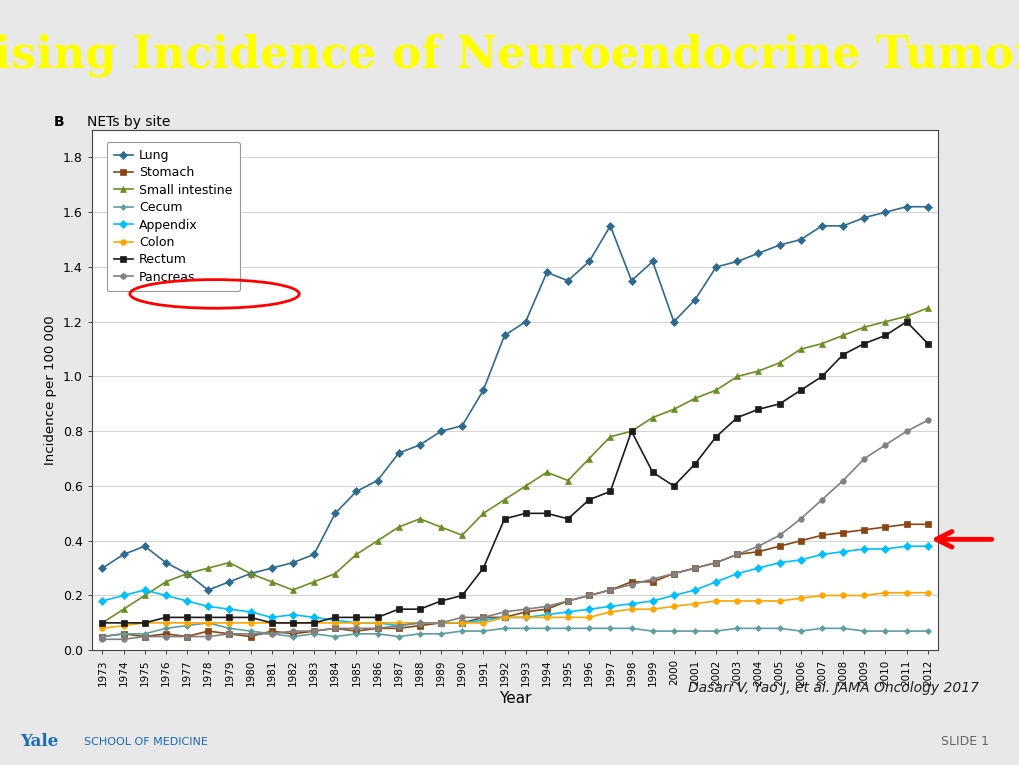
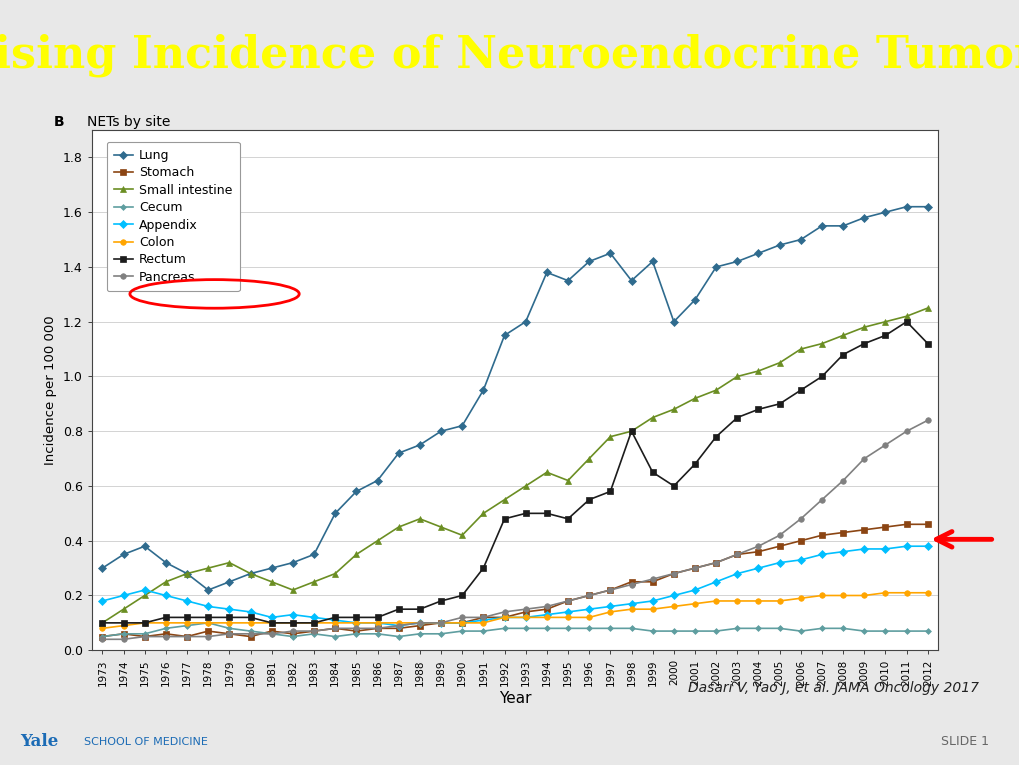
Lung/1997: 1.55 -> 1.45
